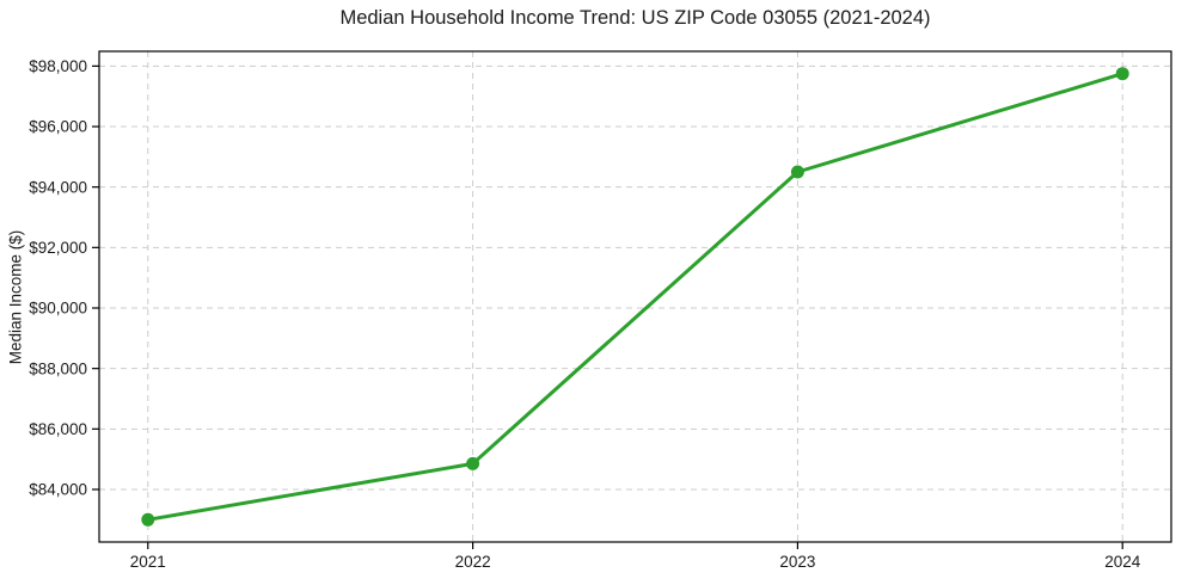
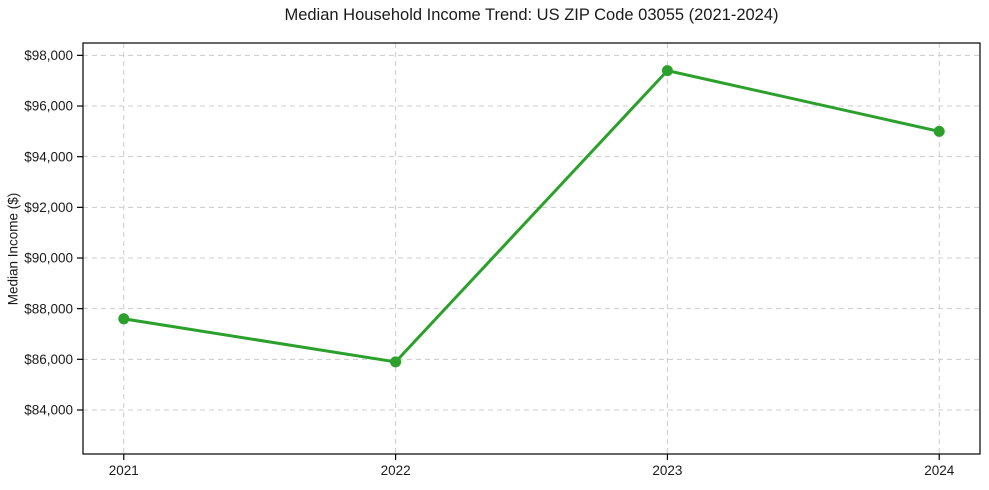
2021: $83000 -> $87600
2022: $84800 -> $85900
2023: $94500 -> $97400
2024: $97800 -> $95000
